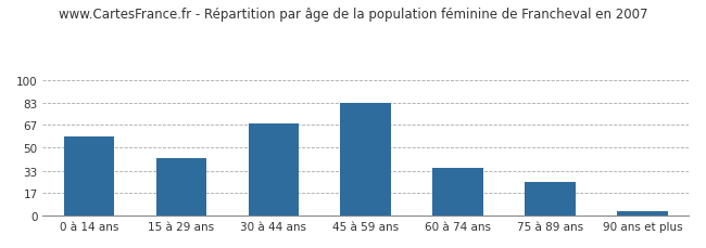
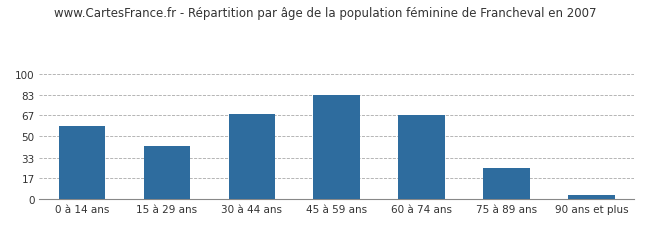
60 à 74 ans: 35 -> 67
